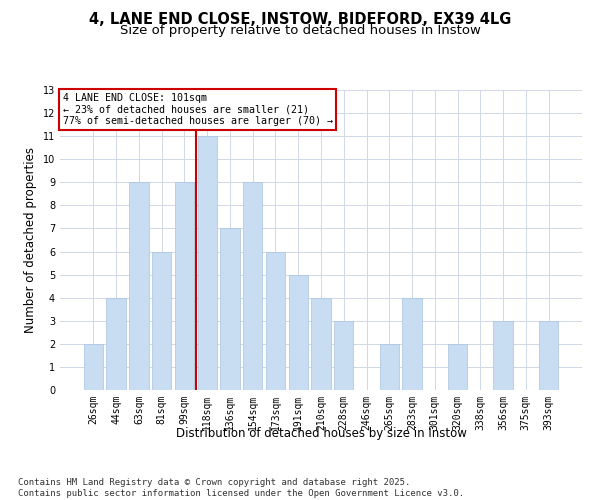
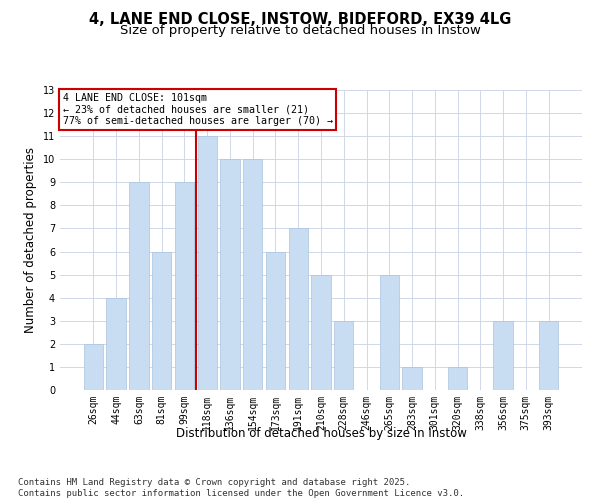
136sqm: 7 -> 10
154sqm: 9 -> 10
191sqm: 5 -> 7
210sqm: 4 -> 5
265sqm: 2 -> 5
283sqm: 4 -> 1
320sqm: 2 -> 1
